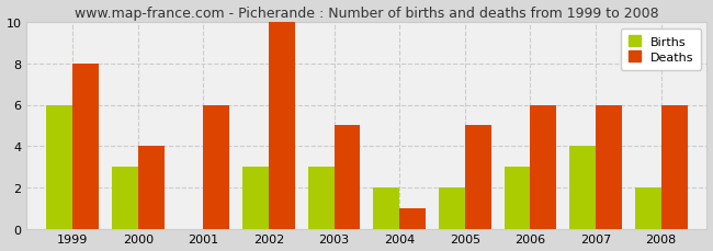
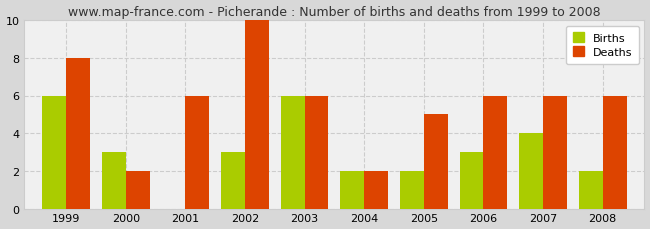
Deaths/2000: 4 -> 2
Births/2003: 3 -> 6
Deaths/2003: 5 -> 6
Deaths/2004: 1 -> 2
